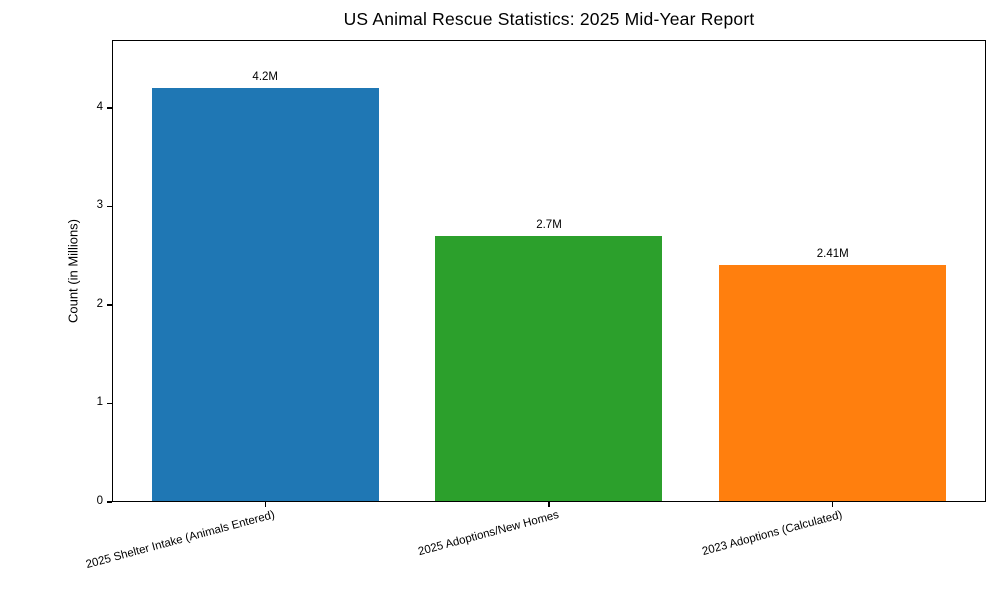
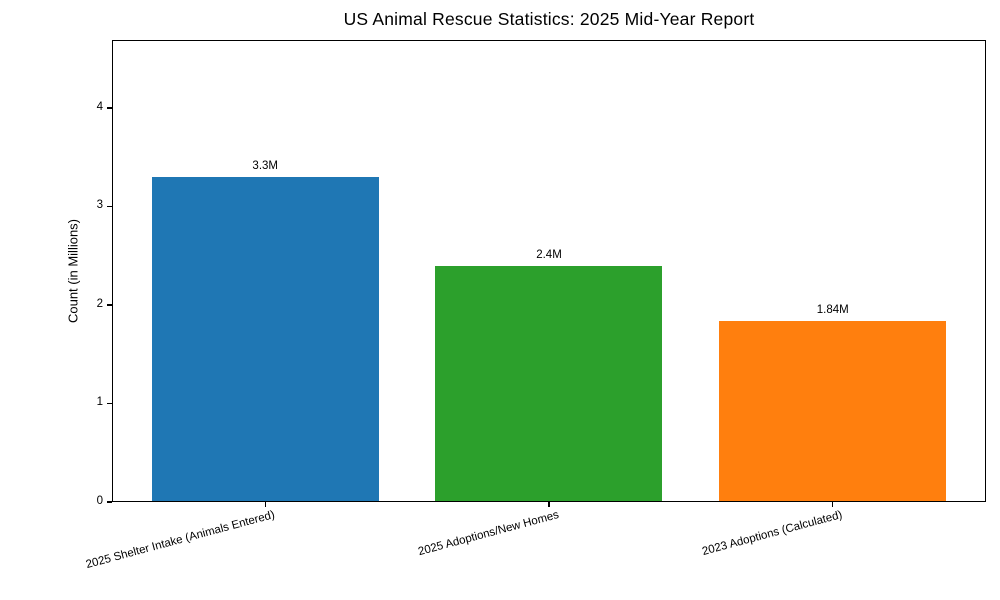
2025 Shelter Intake (Animals Entered): 4.2M -> 3.3M
2025 Adoptions/New Homes: 2.7M -> 2.4M
2023 Adoptions (Calculated): 2.41M -> 1.84M
